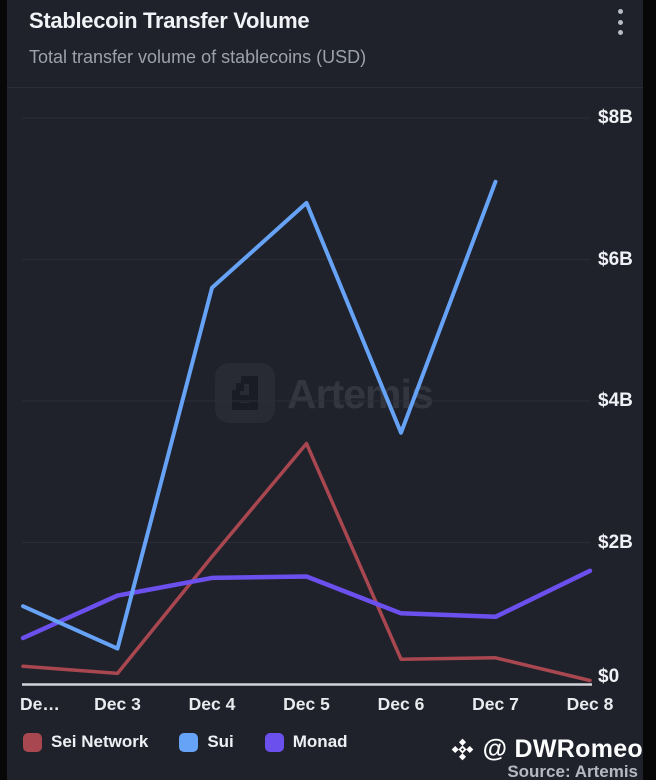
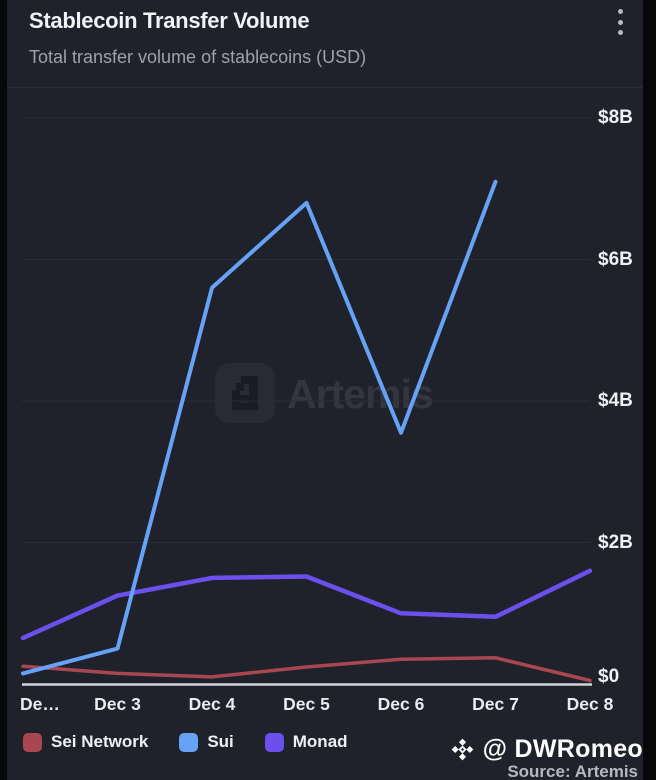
Sui/De…: $1.1B -> $0.1B
Sei Network/Dec 4: $1.8B -> $0.1B
Sei Network/Dec 5: $3.4B -> $0.2B
